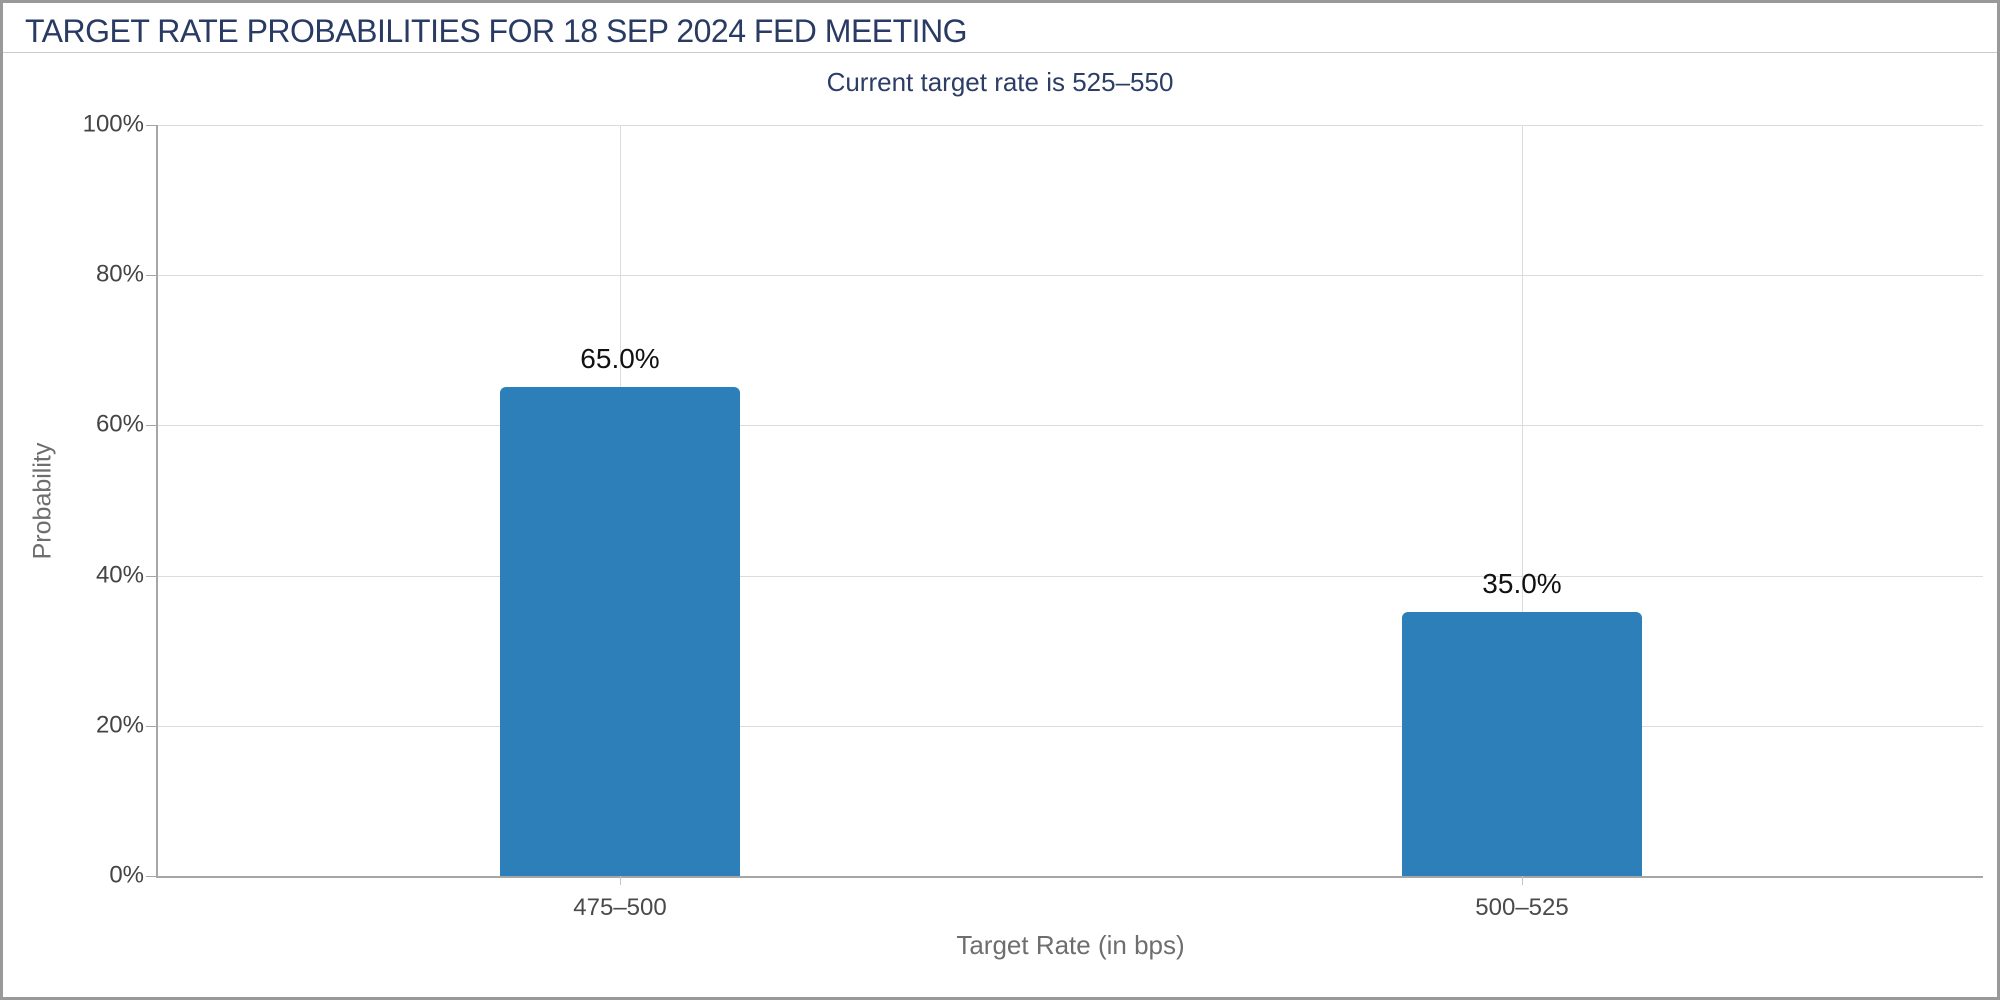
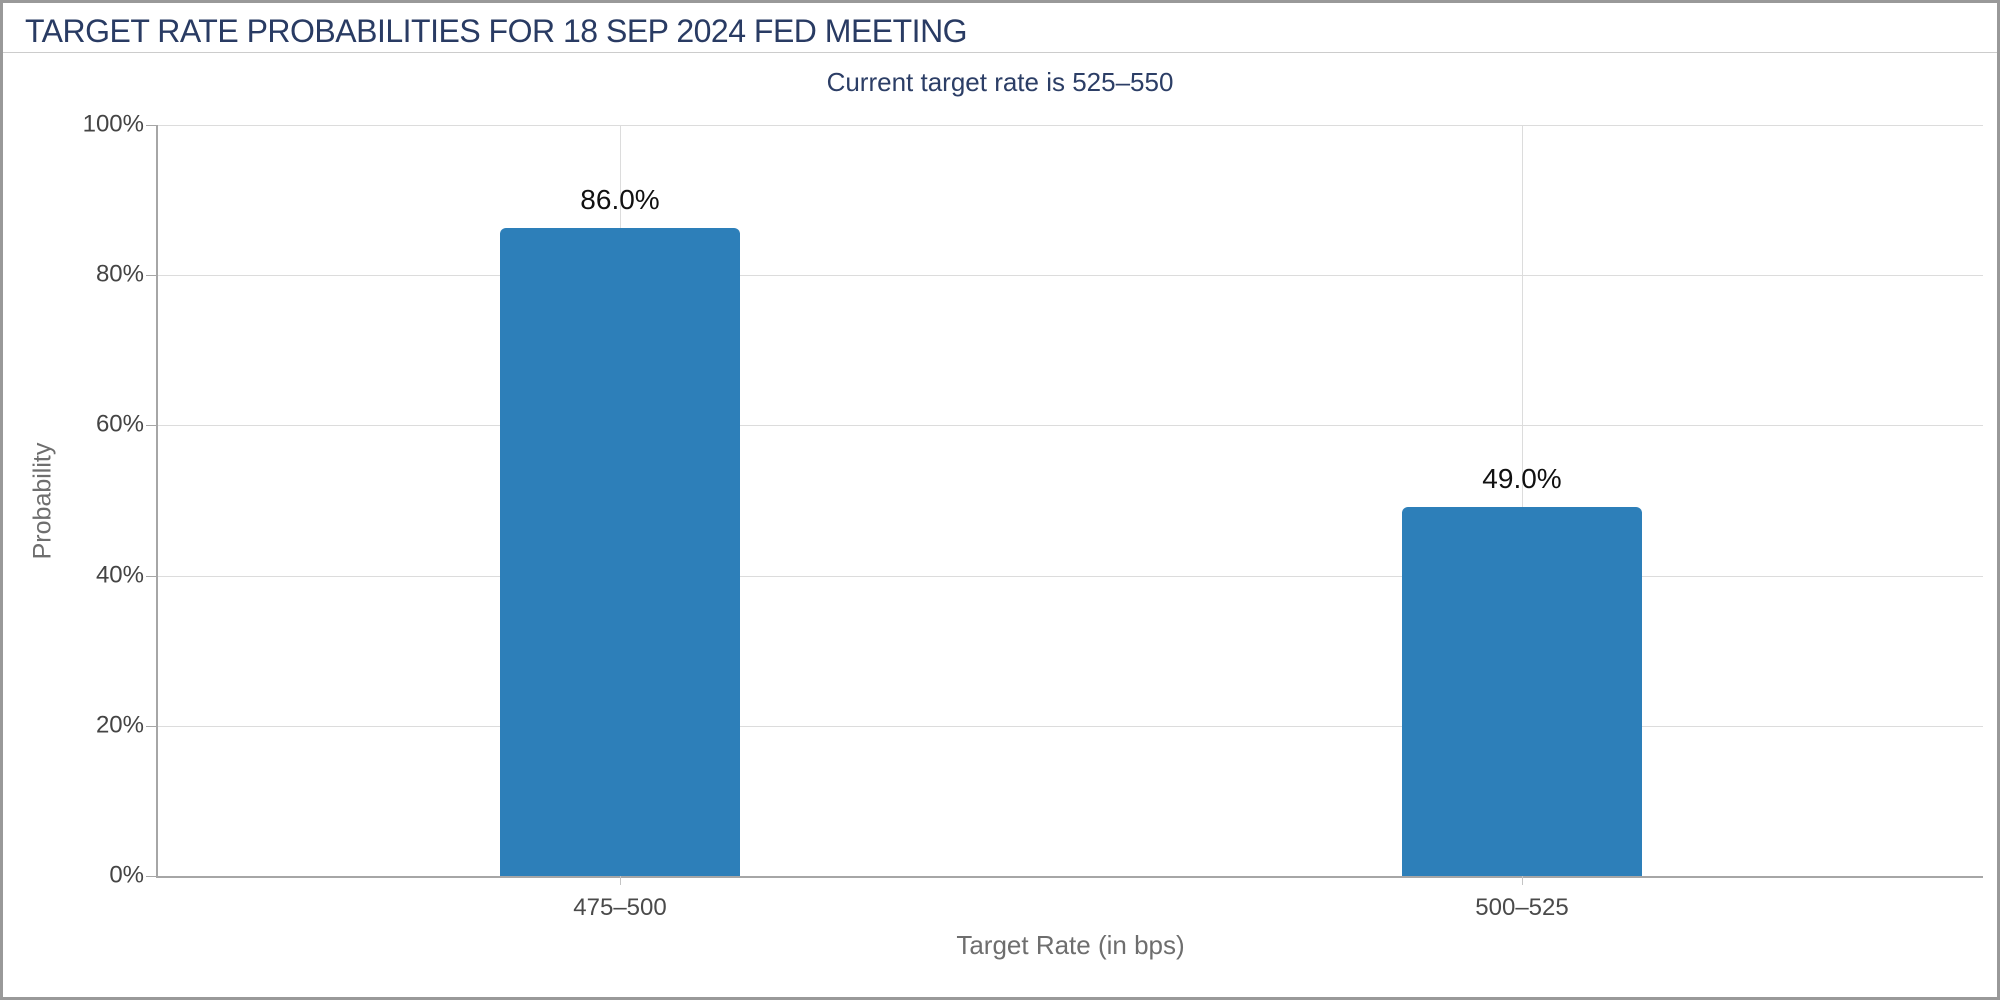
475–500: 65.0% -> 86.0%
500–525: 35.0% -> 49.0%
